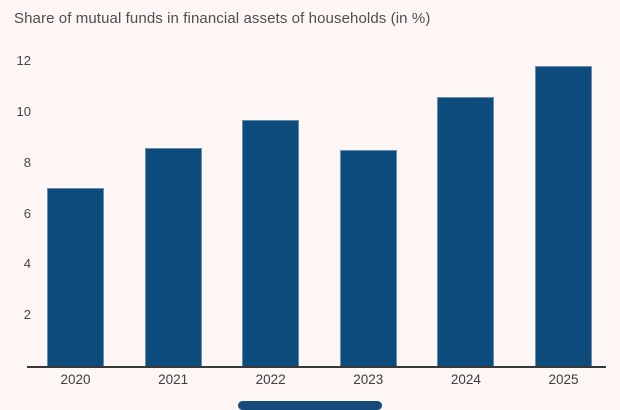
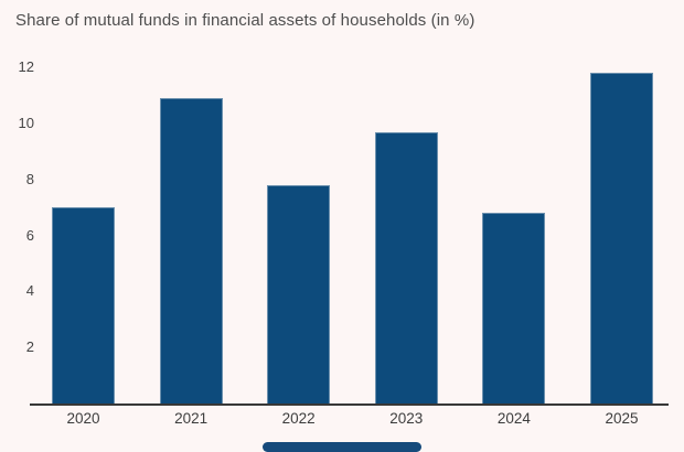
2021: 8.6 -> 10.9
2022: 9.7 -> 7.8
2023: 8.5 -> 9.7
2024: 10.6 -> 6.8
